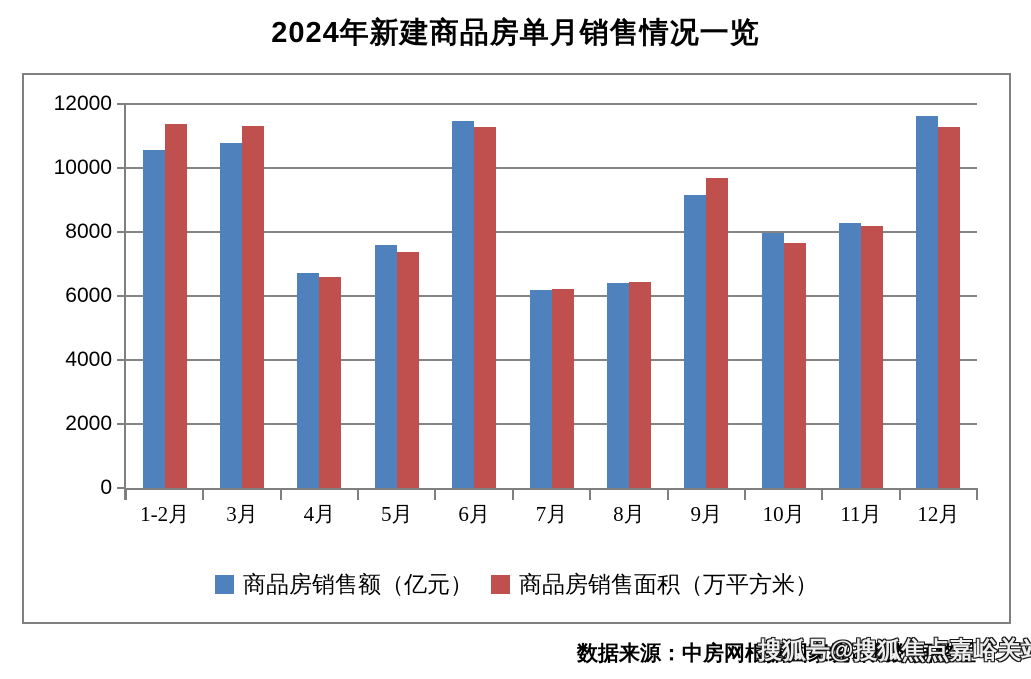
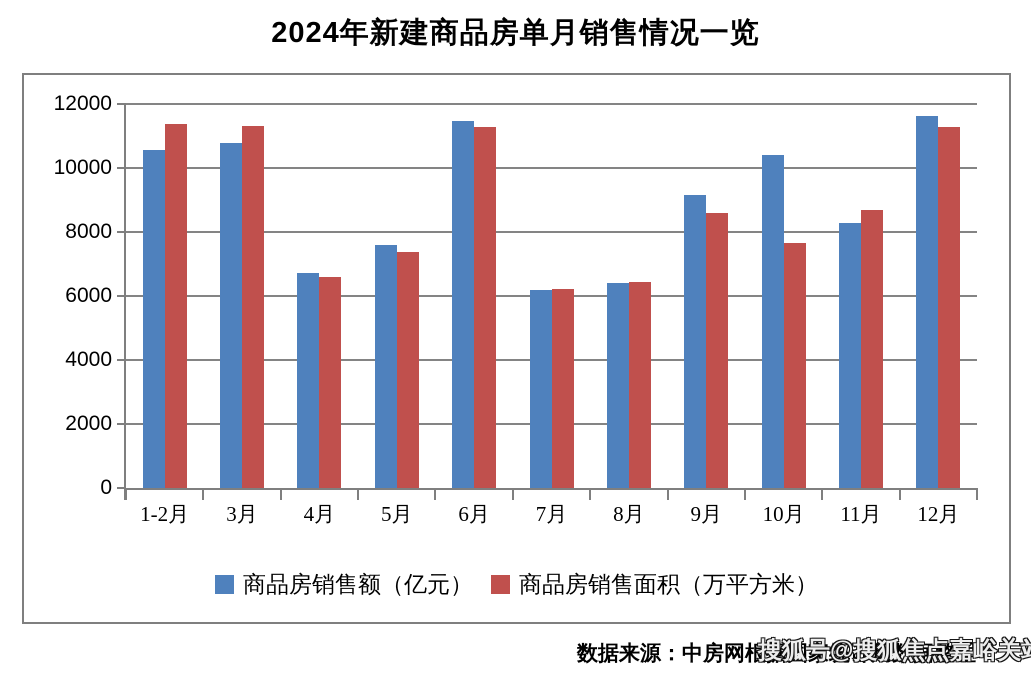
商品房销售面积（万平方米）/9月: 9700 -> 8600
商品房销售额（亿元）/10月: 8000 -> 10400
商品房销售面积（万平方米）/11月: 8200 -> 8700
